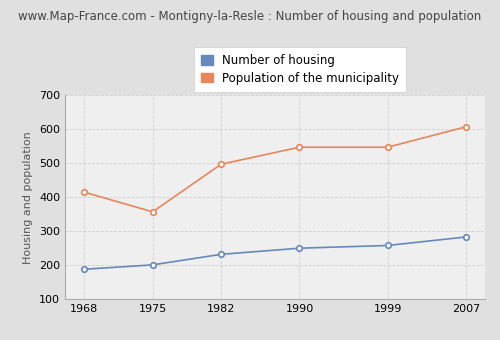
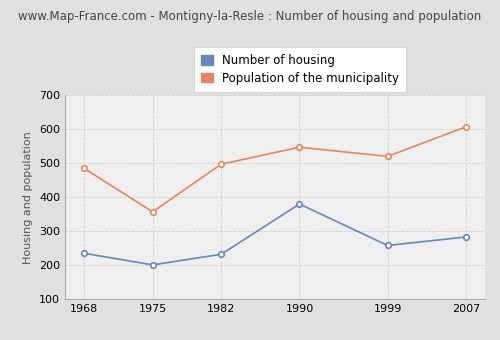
Number of housing/1968: 188 -> 235
Population of the municipality/1968: 415 -> 485
Number of housing/1990: 250 -> 380
Population of the municipality/1999: 547 -> 520
